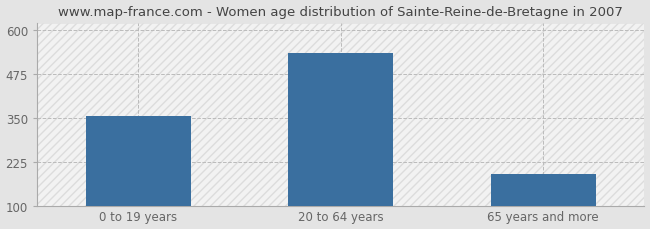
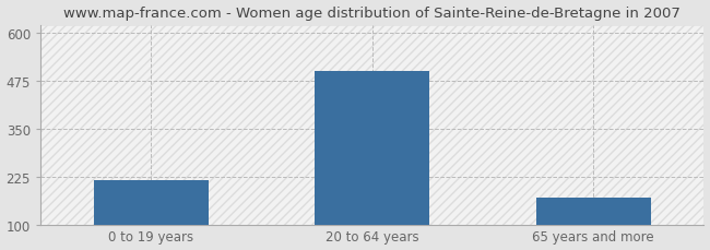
0 to 19 years: 355 -> 215
20 to 64 years: 535 -> 500
65 years and more: 190 -> 170
